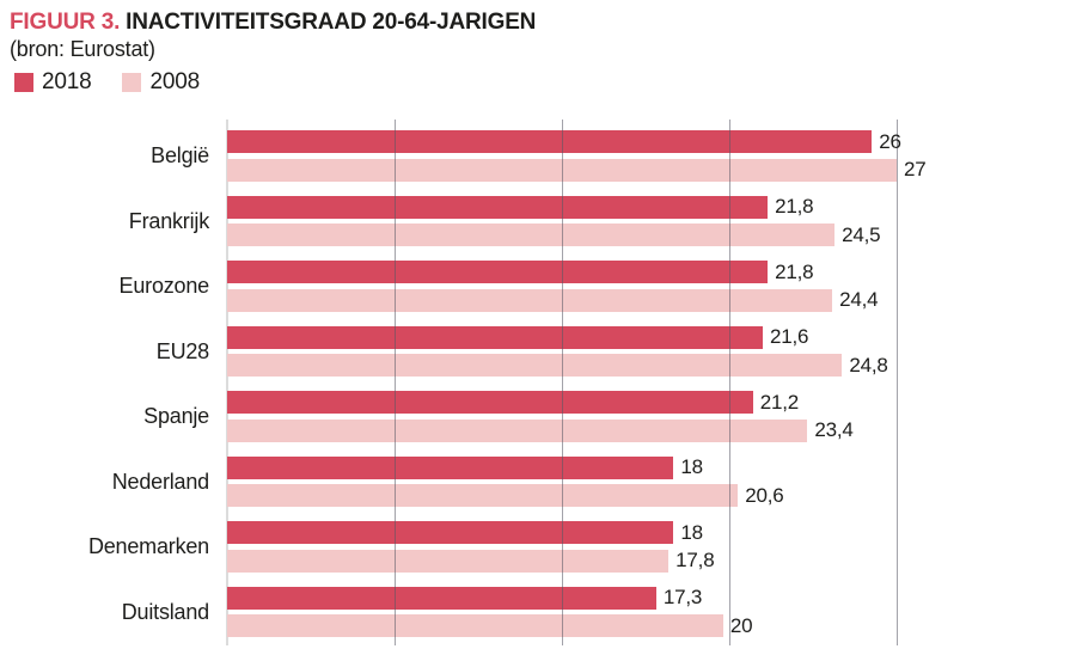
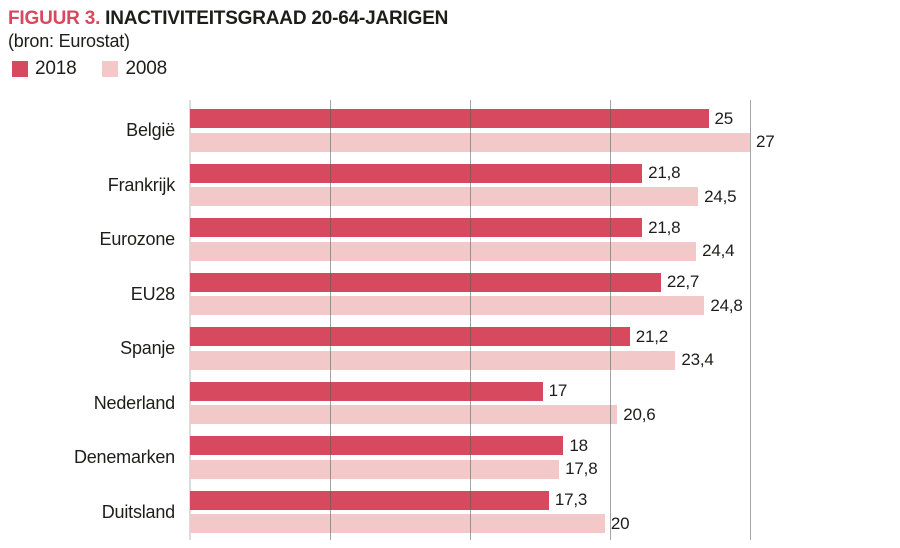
2018/België: 26 -> 25
2018/EU28: 21,6 -> 22,7
2018/Nederland: 18 -> 17
